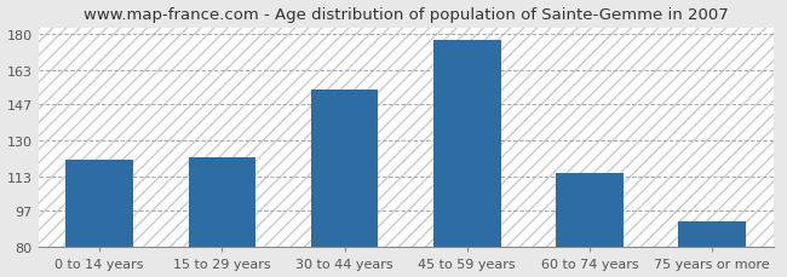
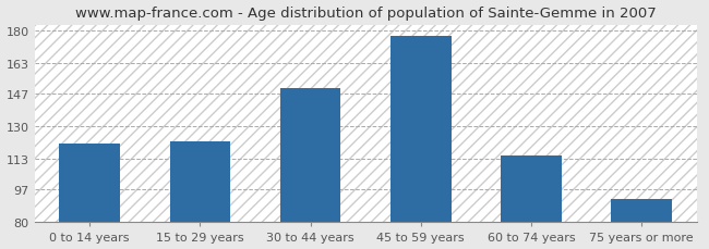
30 to 44 years: 154 -> 150
